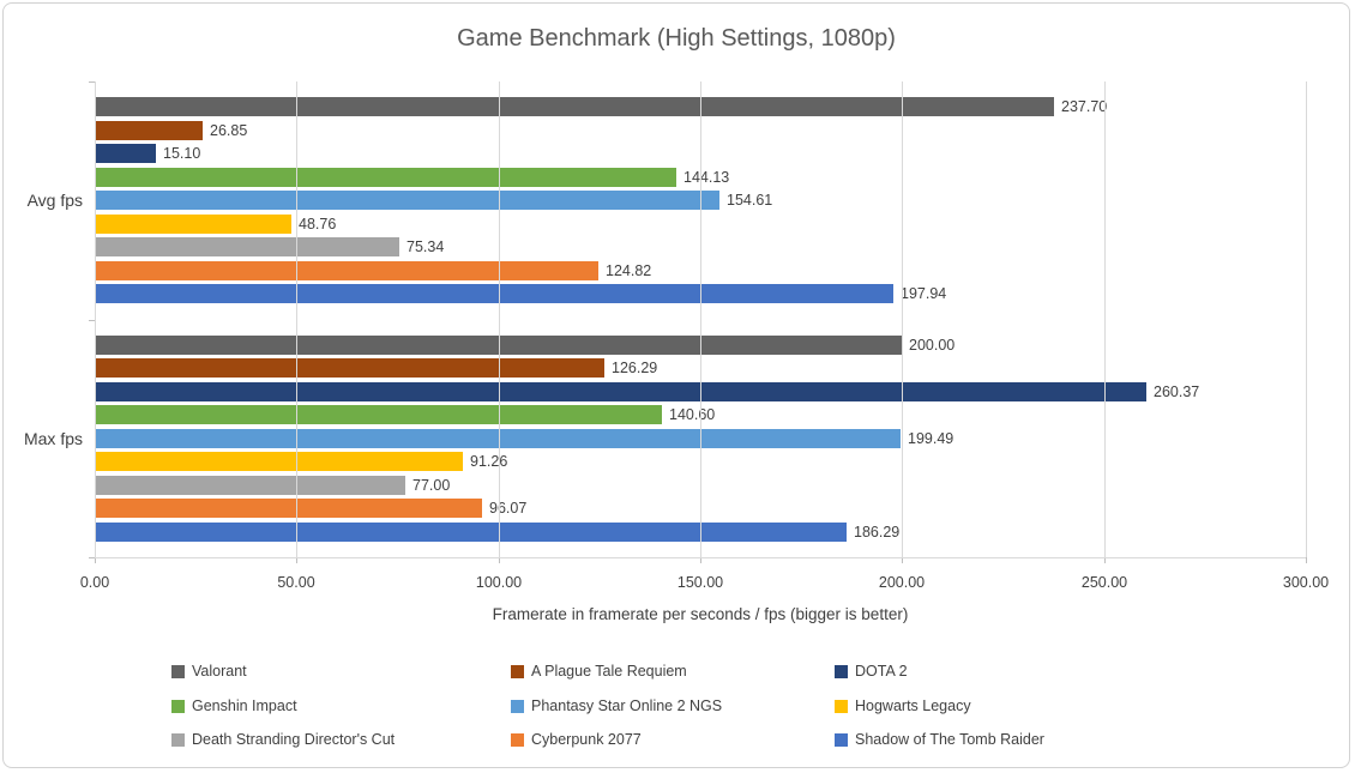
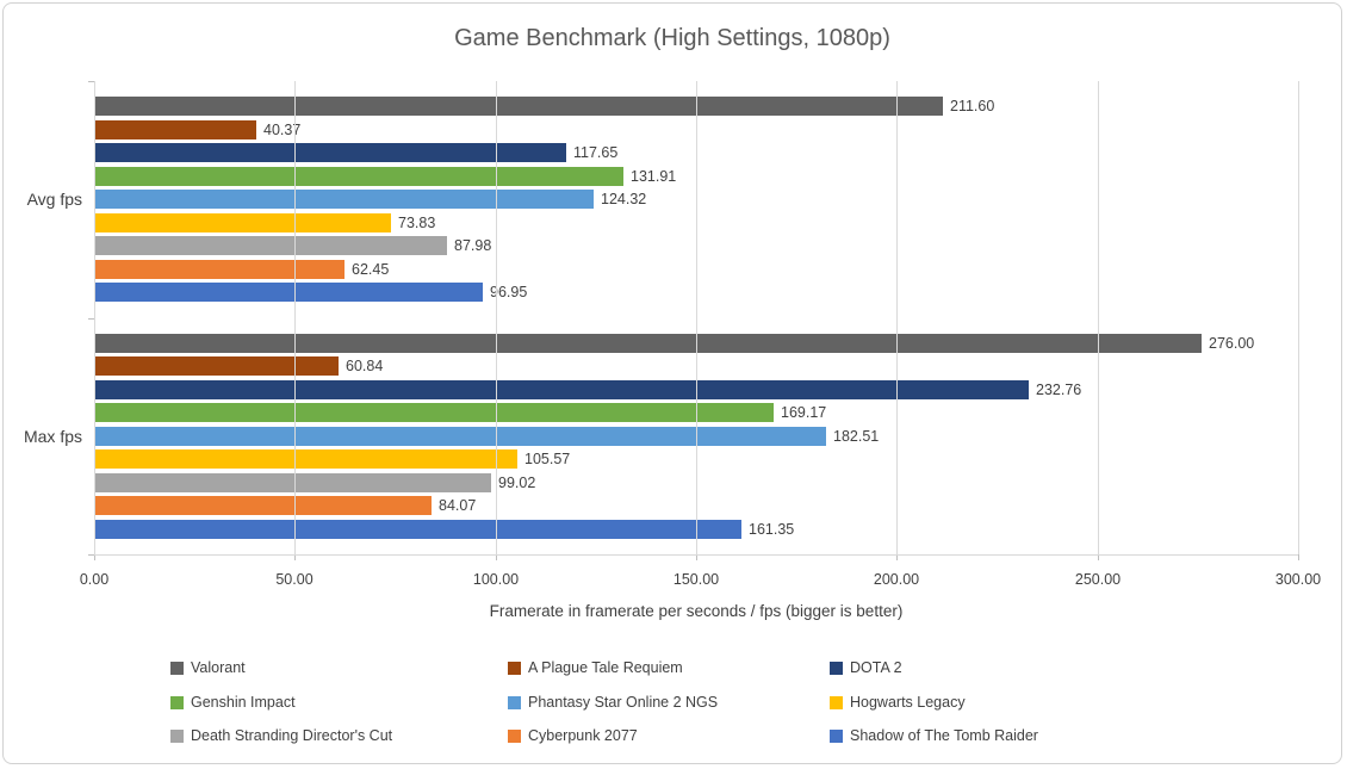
Valorant/Avg fps: 237.70 -> 211.60
A Plague Tale Requiem/Avg fps: 26.85 -> 40.37
DOTA 2/Avg fps: 15.10 -> 117.65
Genshin Impact/Avg fps: 144.13 -> 131.91
Phantasy Star Online 2 NGS/Avg fps: 154.61 -> 124.32
Hogwarts Legacy/Avg fps: 48.76 -> 73.83
Death Stranding Director's Cut/Avg fps: 75.34 -> 87.98
Cyberpunk 2077/Avg fps: 124.82 -> 62.45
Shadow of The Tomb Raider/Avg fps: 197.94 -> 96.95
Valorant/Max fps: 200.00 -> 276.00
A Plague Tale Requiem/Max fps: 126.29 -> 60.84
DOTA 2/Max fps: 260.37 -> 232.76
Genshin Impact/Max fps: 140.60 -> 169.17
Phantasy Star Online 2 NGS/Max fps: 199.49 -> 182.51
Hogwarts Legacy/Max fps: 91.26 -> 105.57
Death Stranding Director's Cut/Max fps: 77.00 -> 99.02
Cyberpunk 2077/Max fps: 96.07 -> 84.07
Shadow of The Tomb Raider/Max fps: 186.29 -> 161.35
